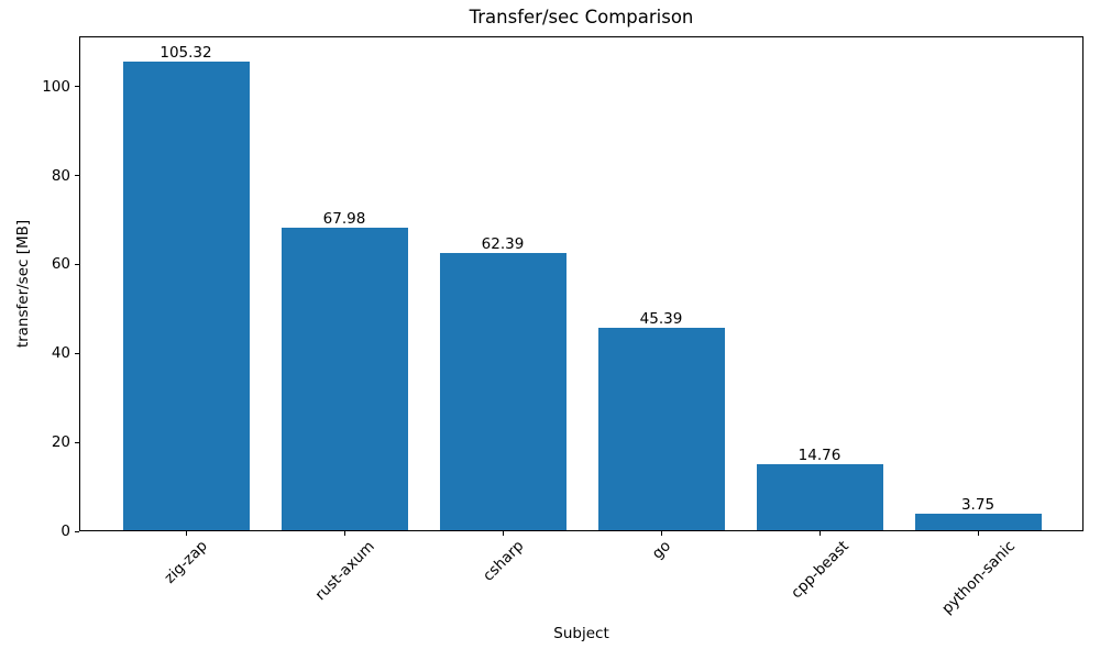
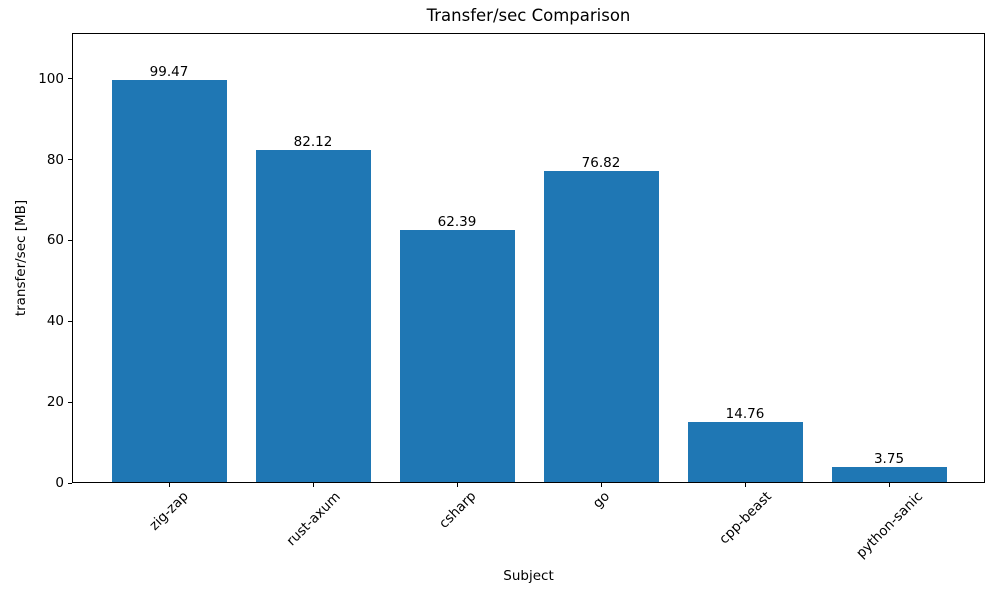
zig-zap: 105.32 -> 99.47
rust-axum: 67.98 -> 82.12
go: 45.39 -> 76.82
